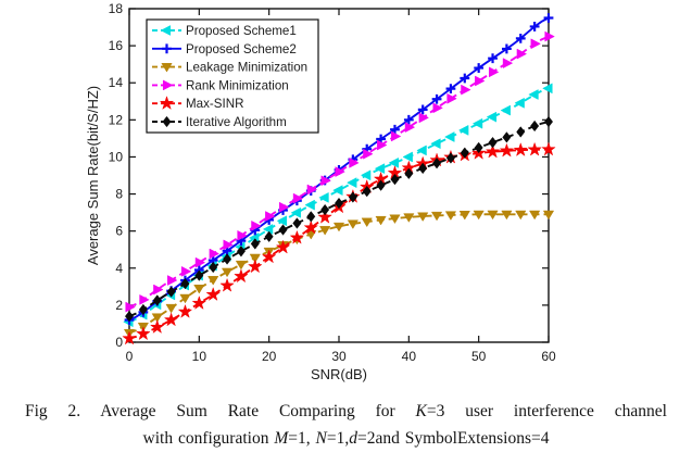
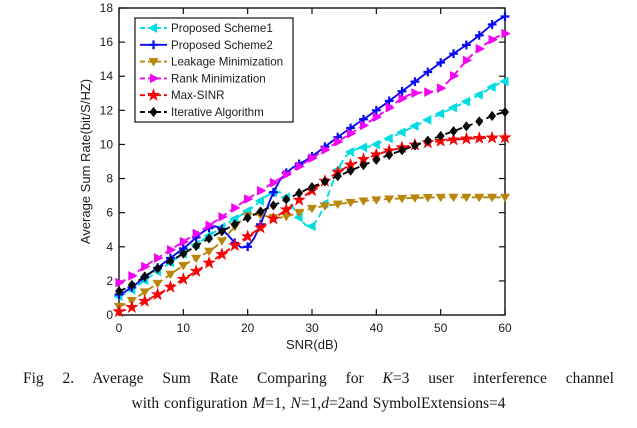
Proposed Scheme2/20: 6.6 -> 4.0
Leakage Minimization/20: 4.9 -> 5.8
Proposed Scheme1/30: 8.2 -> 5.2
Rank Minimization/50: 14.1 -> 13.3
